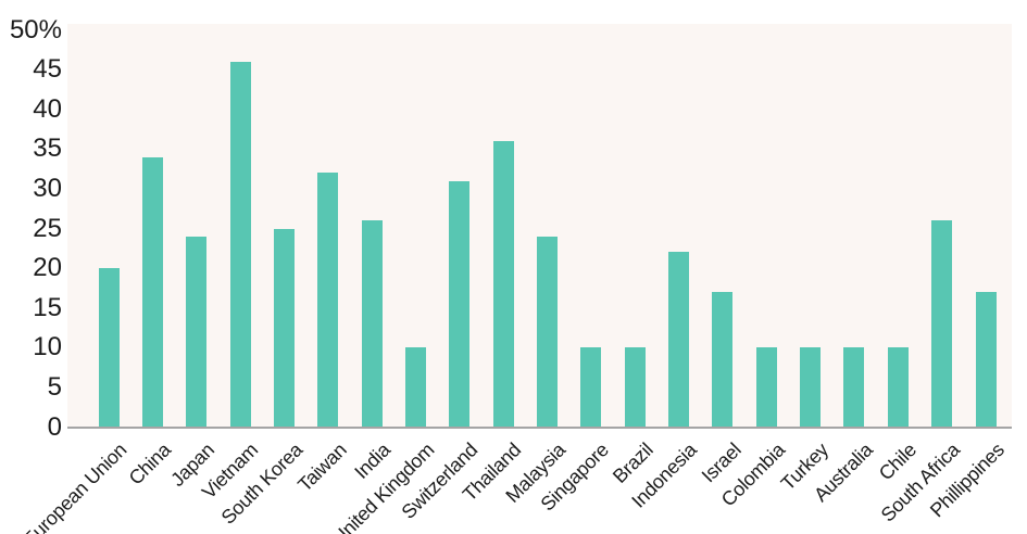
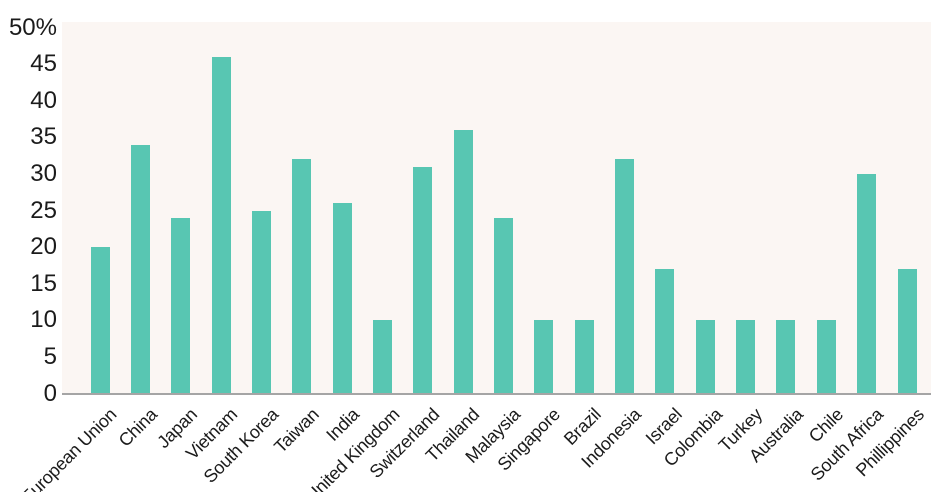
Indonesia: 22% -> 32%
South Africa: 26% -> 30%
